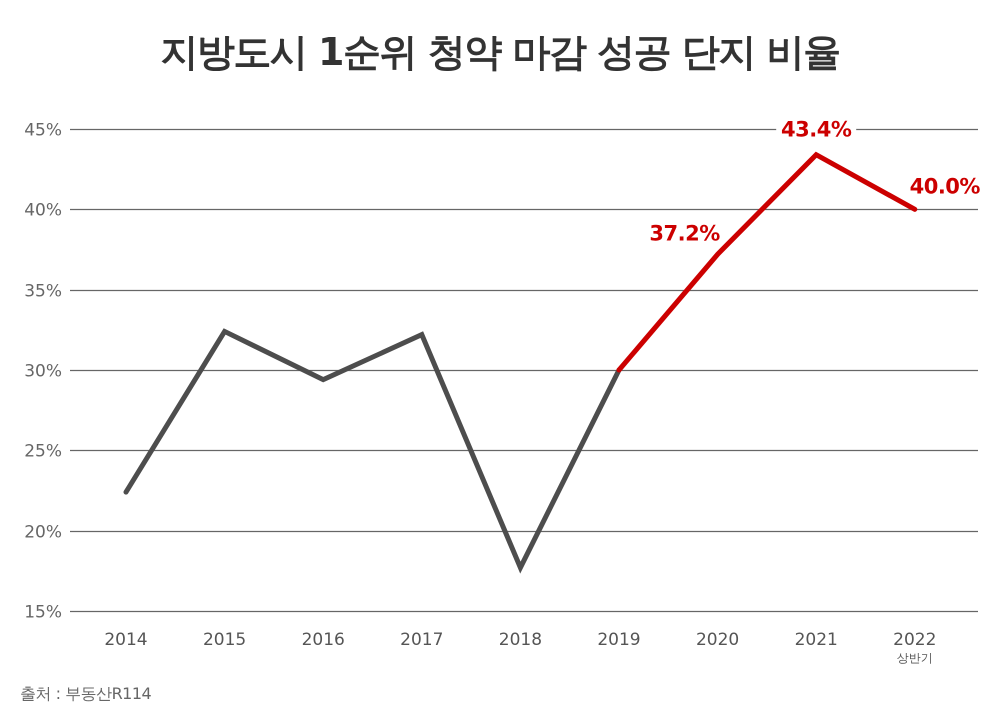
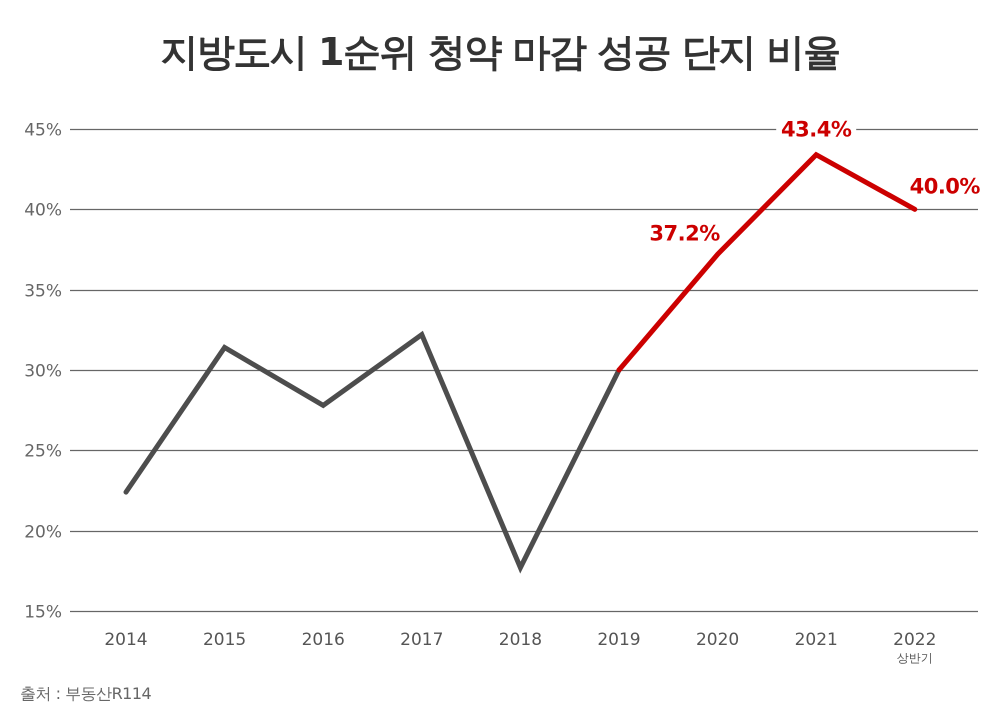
2015: 32.4% -> 31.4%
2016: 29.4% -> 27.8%
